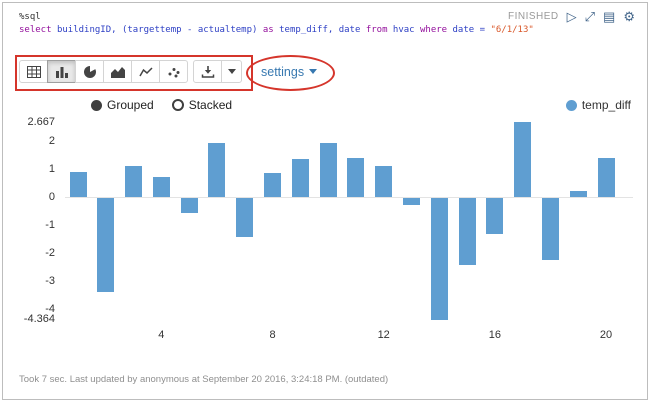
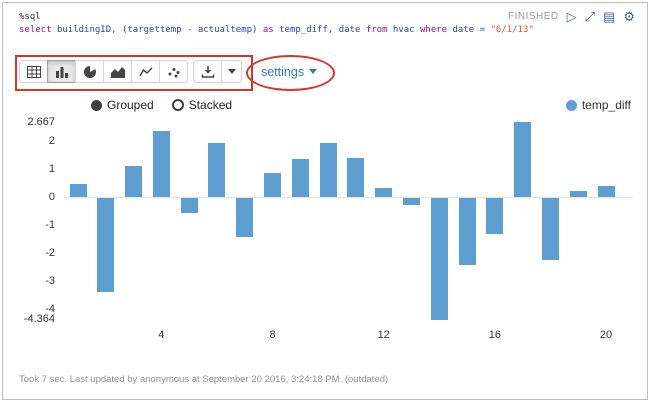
1: 0.9 -> 0.5
4: 0.7 -> 2.4
12: 1.1 -> 0.3
20: 1.4 -> 0.4
